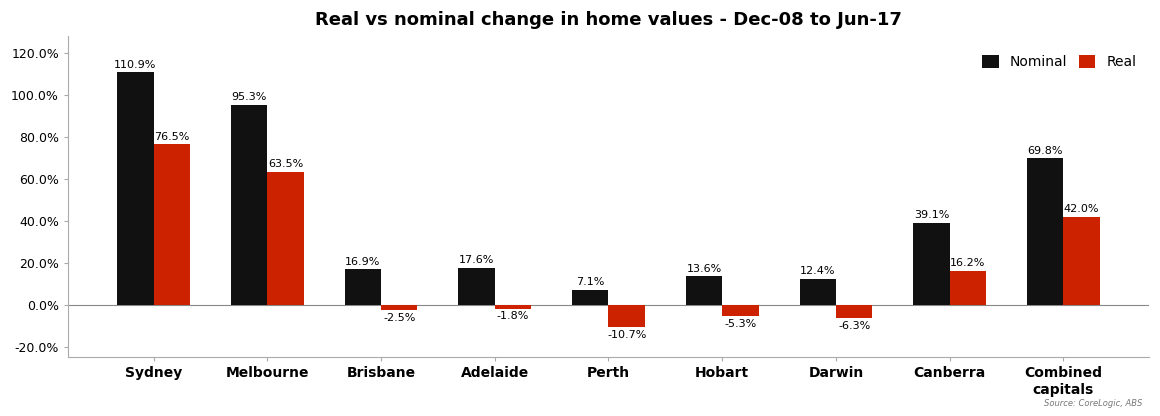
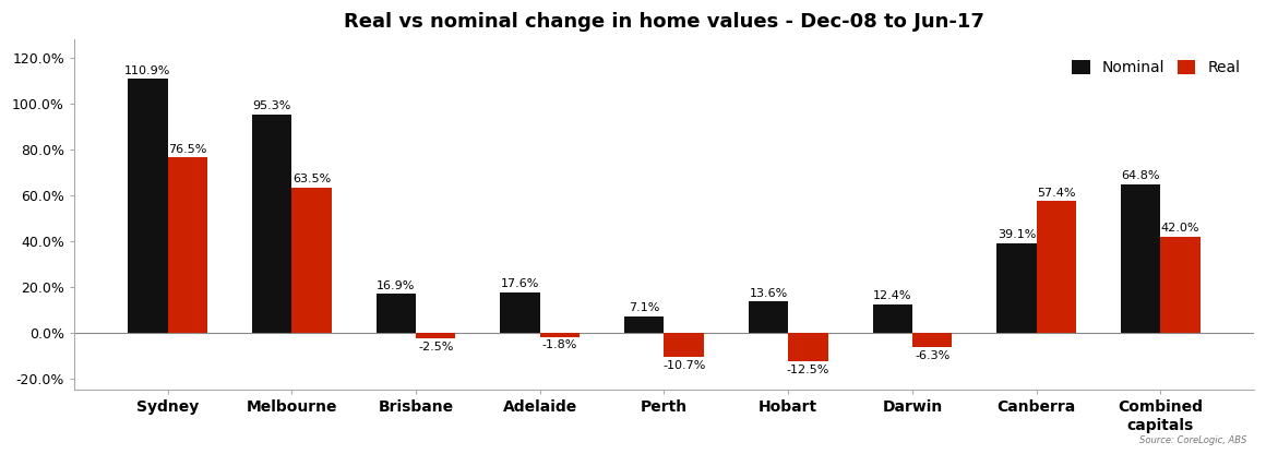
Real/Hobart: -5.3% -> -12.5%
Real/Canberra: 16.2% -> 57.4%
Nominal/Combined capitals: 69.8% -> 64.8%
